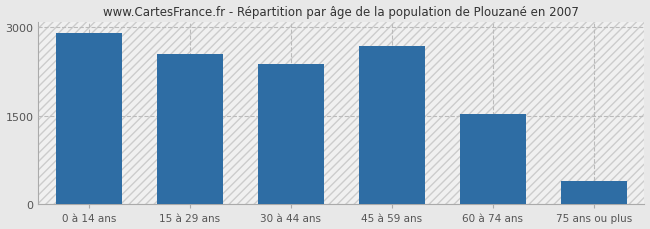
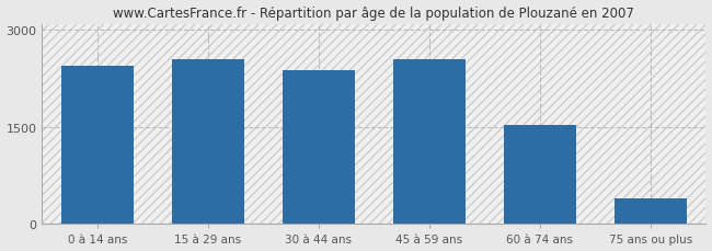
0 à 14 ans: 2900 -> 2450
45 à 59 ans: 2680 -> 2540
